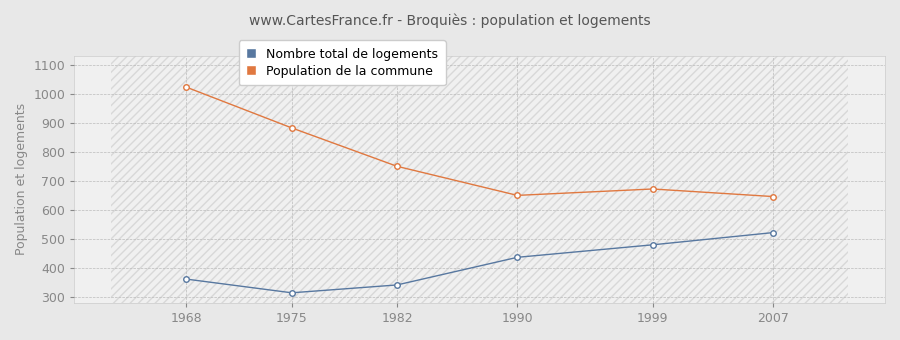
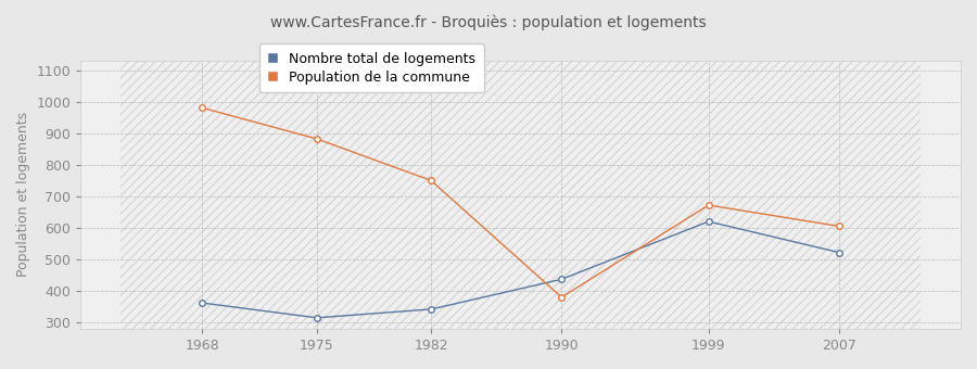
Population de la commune/1968: 1022 -> 980
Population de la commune/1990: 650 -> 380
Nombre total de logements/1999: 480 -> 620
Population de la commune/2007: 646 -> 605
